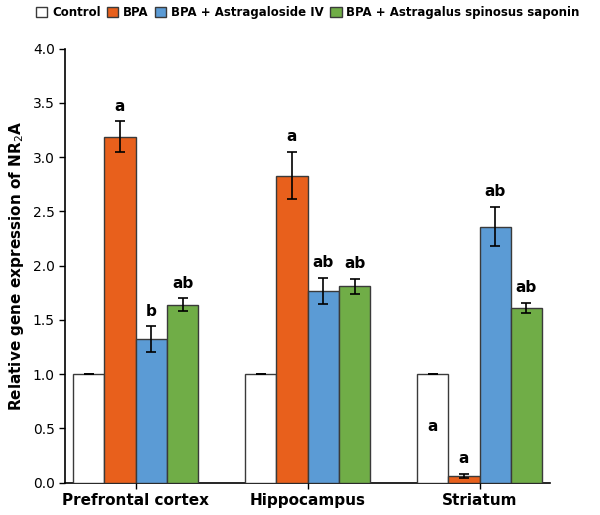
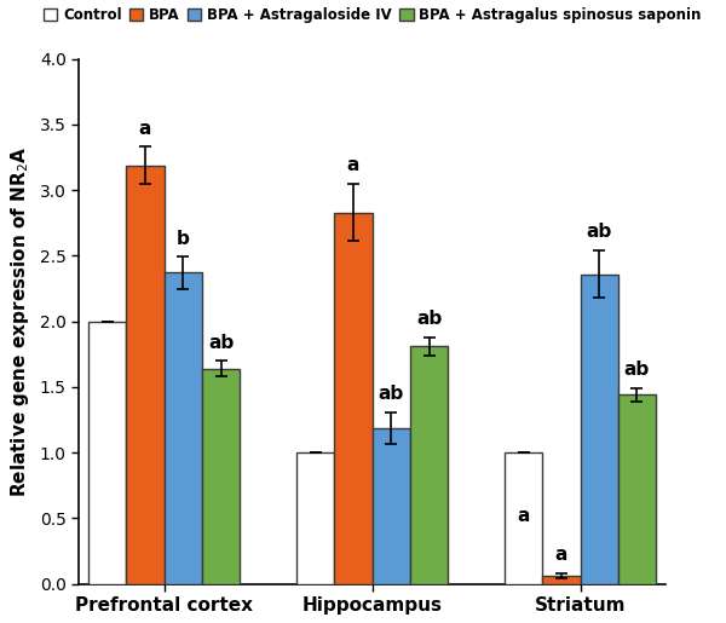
Control/Prefrontal cortex: 1 -> 2
BPA + Astragaloside IV/Prefrontal cortex: 1.32 -> 2.37
BPA + Astragaloside IV/Hippocampus: 1.77 -> 1.19
BPA + Astragalus spinosus saponin/Striatum: 1.61 -> 1.44
